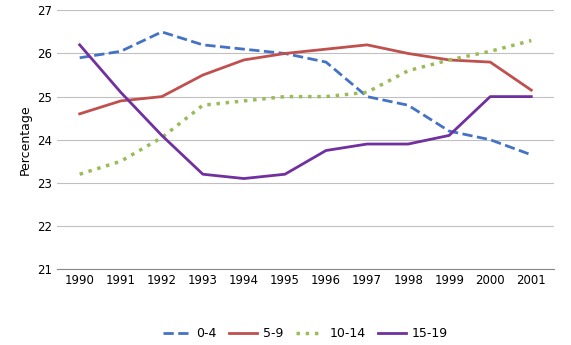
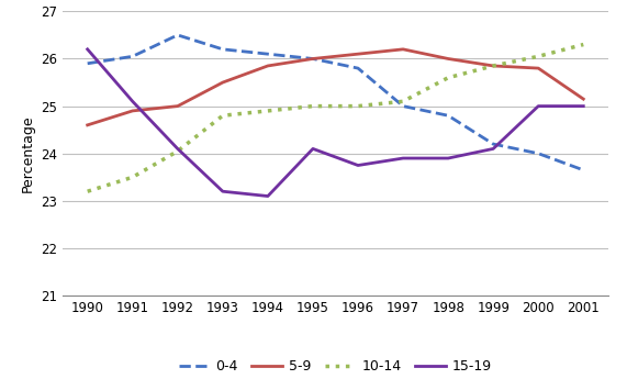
15-19/1995: 23.20 -> 24.10
